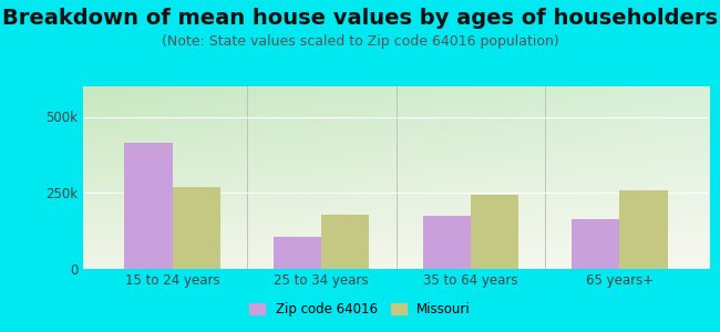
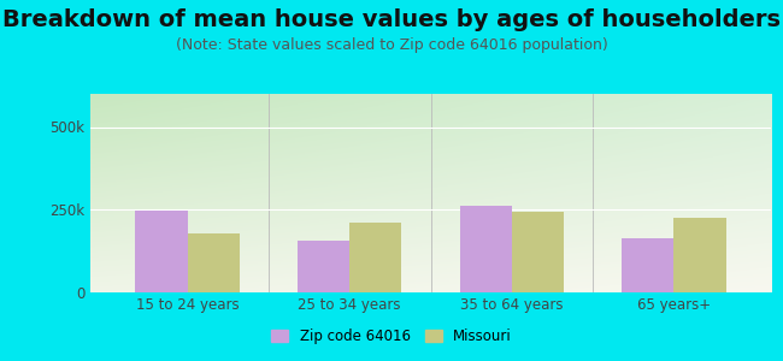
Zip code 64016/15 to 24 years: 415k -> 248k
Missouri/15 to 24 years: 270k -> 178k
Zip code 64016/25 to 34 years: 105k -> 158k
Missouri/25 to 34 years: 180k -> 210k
Zip code 64016/35 to 64 years: 175k -> 263k
Missouri/65 years+: 260k -> 225k
